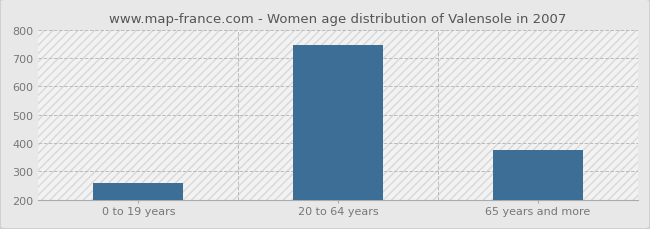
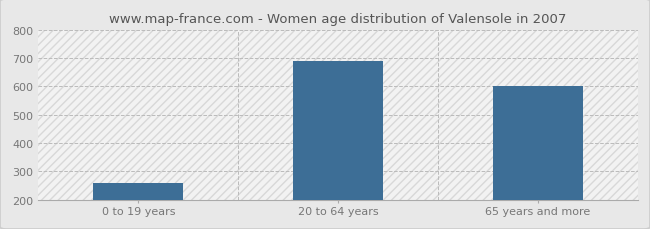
20 to 64 years: 747 -> 690
65 years and more: 375 -> 600
